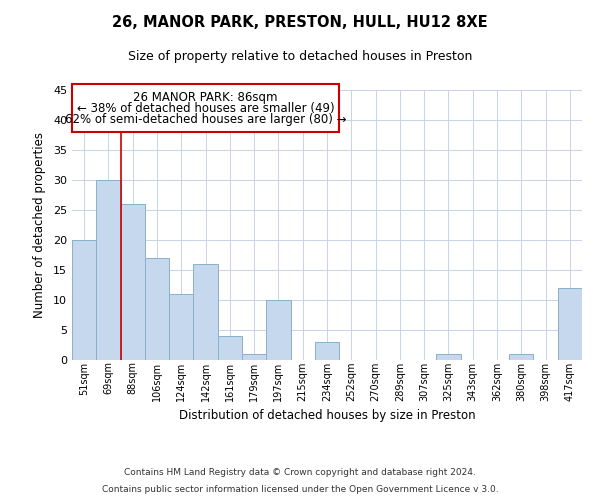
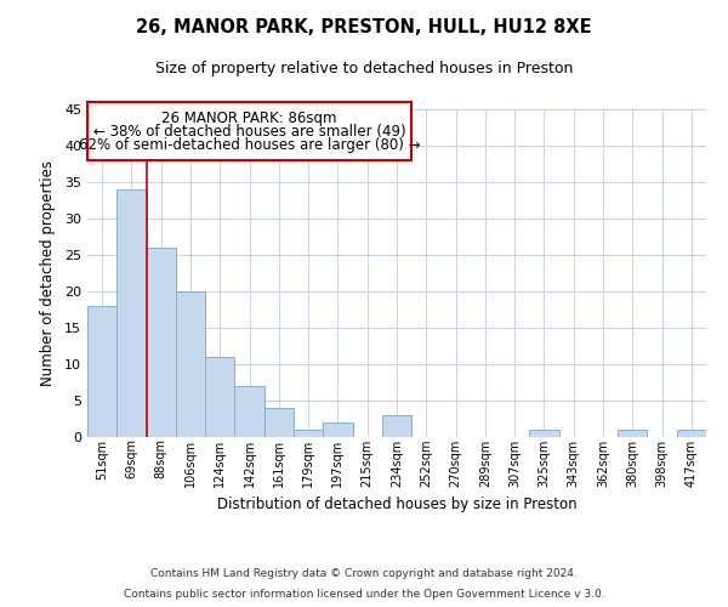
51sqm: 20 -> 18
69sqm: 30 -> 34
106sqm: 17 -> 20
142sqm: 16 -> 7
197sqm: 10 -> 2
417sqm: 12 -> 1
